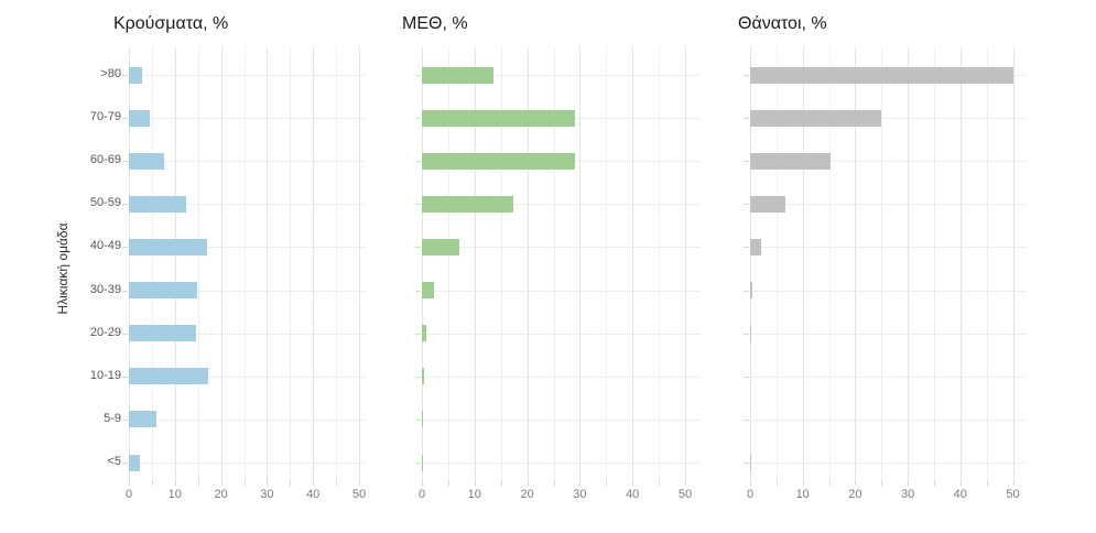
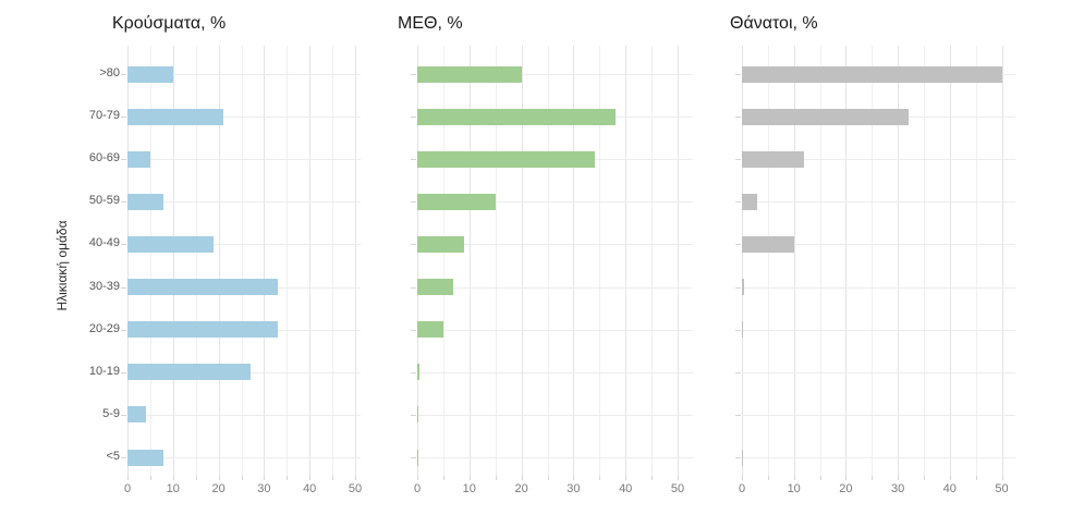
Κρούσματα, %/>80: 3 -> 10
ΜΕΘ, %/>80: 14 -> 20
Κρούσματα, %/70-79: 5 -> 21
ΜΕΘ, %/70-79: 29 -> 38
Θάνατοι, %/70-79: 25 -> 32
Κρούσματα, %/60-69: 8 -> 5
ΜΕΘ, %/60-69: 29 -> 34
Θάνατοι, %/60-69: 15 -> 12
Κρούσματα, %/50-59: 12 -> 8
ΜΕΘ, %/50-59: 17 -> 15
Θάνατοι, %/50-59: 7 -> 3
Κρούσματα, %/40-49: 17 -> 19
ΜΕΘ, %/40-49: 7 -> 9
Θάνατοι, %/40-49: 2 -> 10
Κρούσματα, %/30-39: 15 -> 33
ΜΕΘ, %/30-39: 2 -> 7
Κρούσματα, %/20-29: 14 -> 33
ΜΕΘ, %/20-29: 1 -> 5
Κρούσματα, %/10-19: 17 -> 27
Κρούσματα, %/5-9: 6 -> 4
Κρούσματα, %/<5: 2 -> 8
